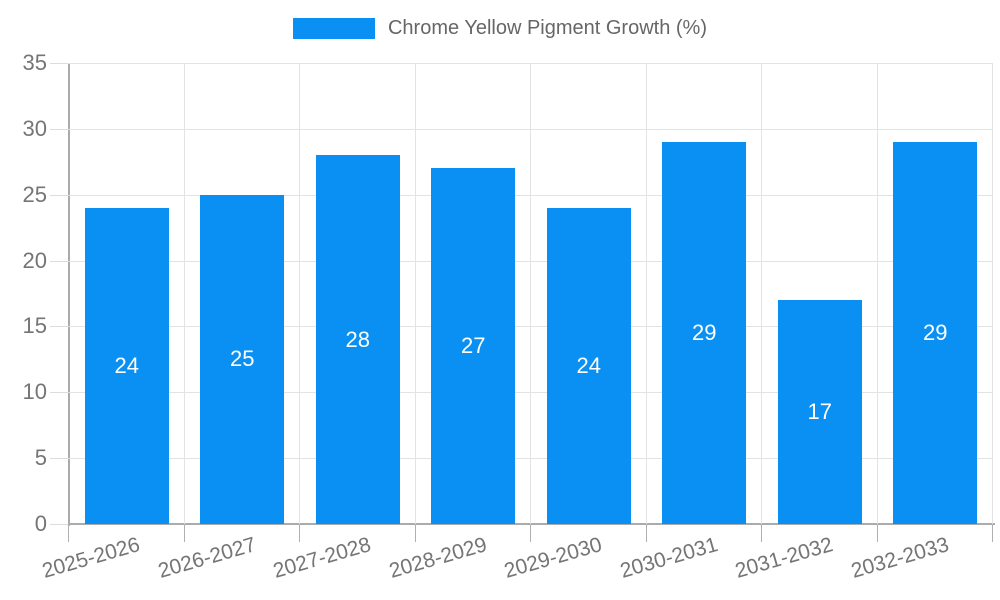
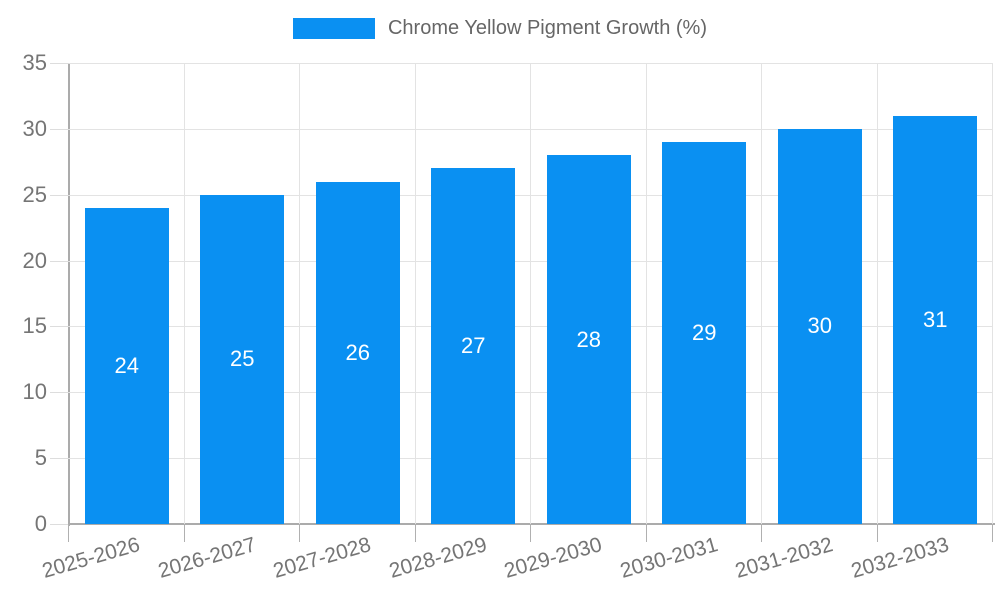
2027-2028: 28 -> 26
2029-2030: 24 -> 28
2031-2032: 17 -> 30
2032-2033: 29 -> 31
